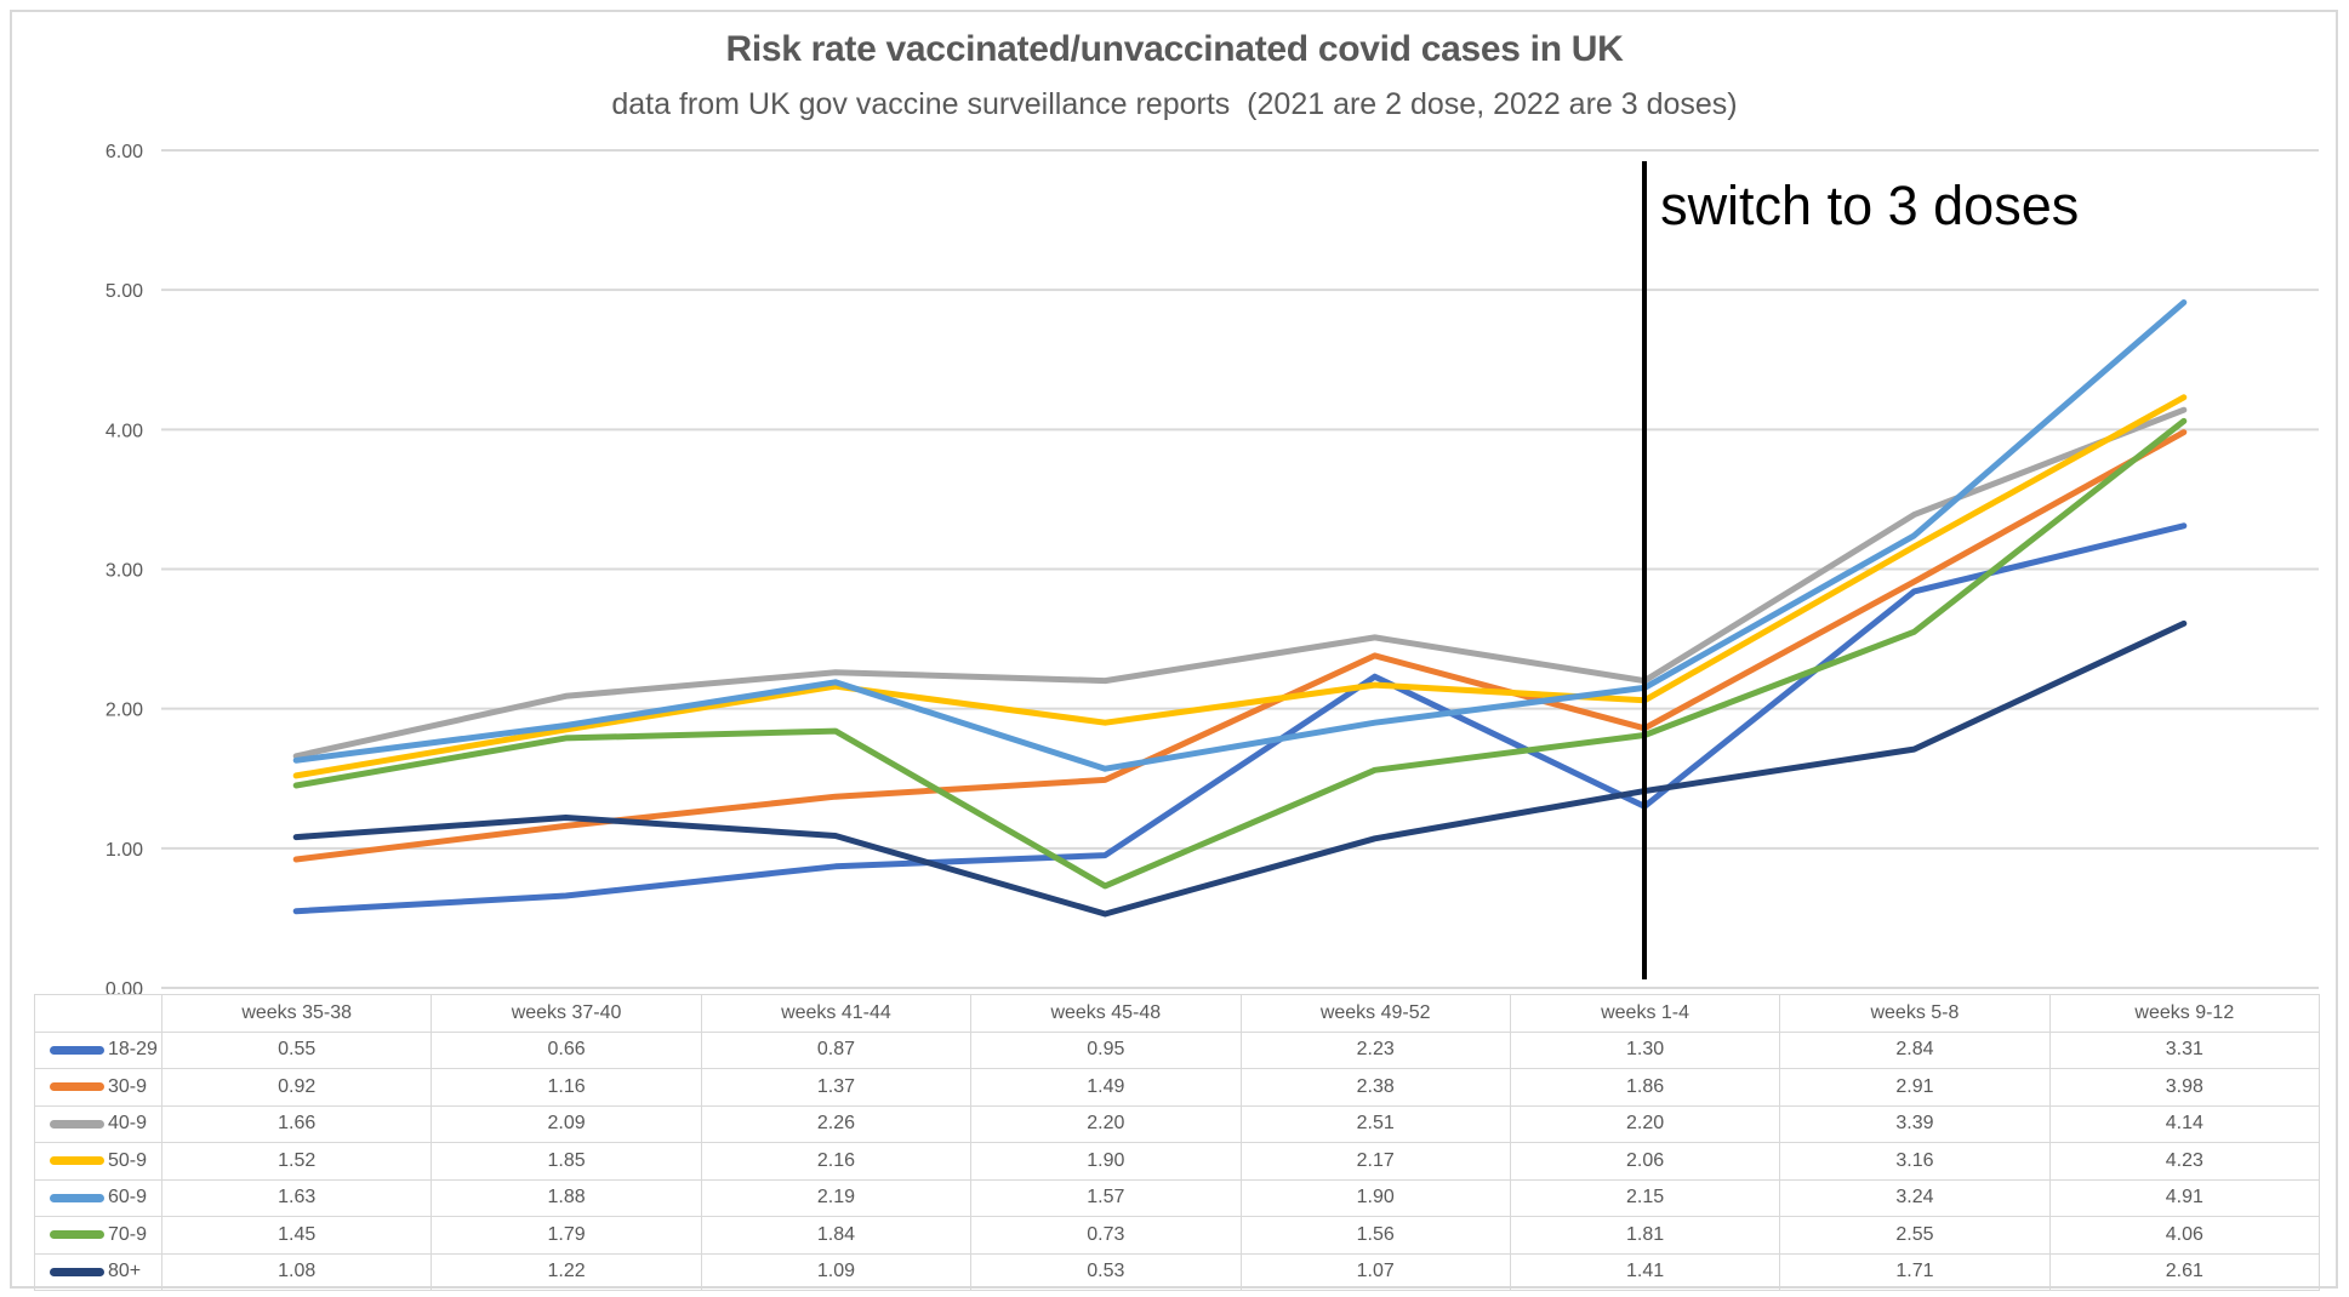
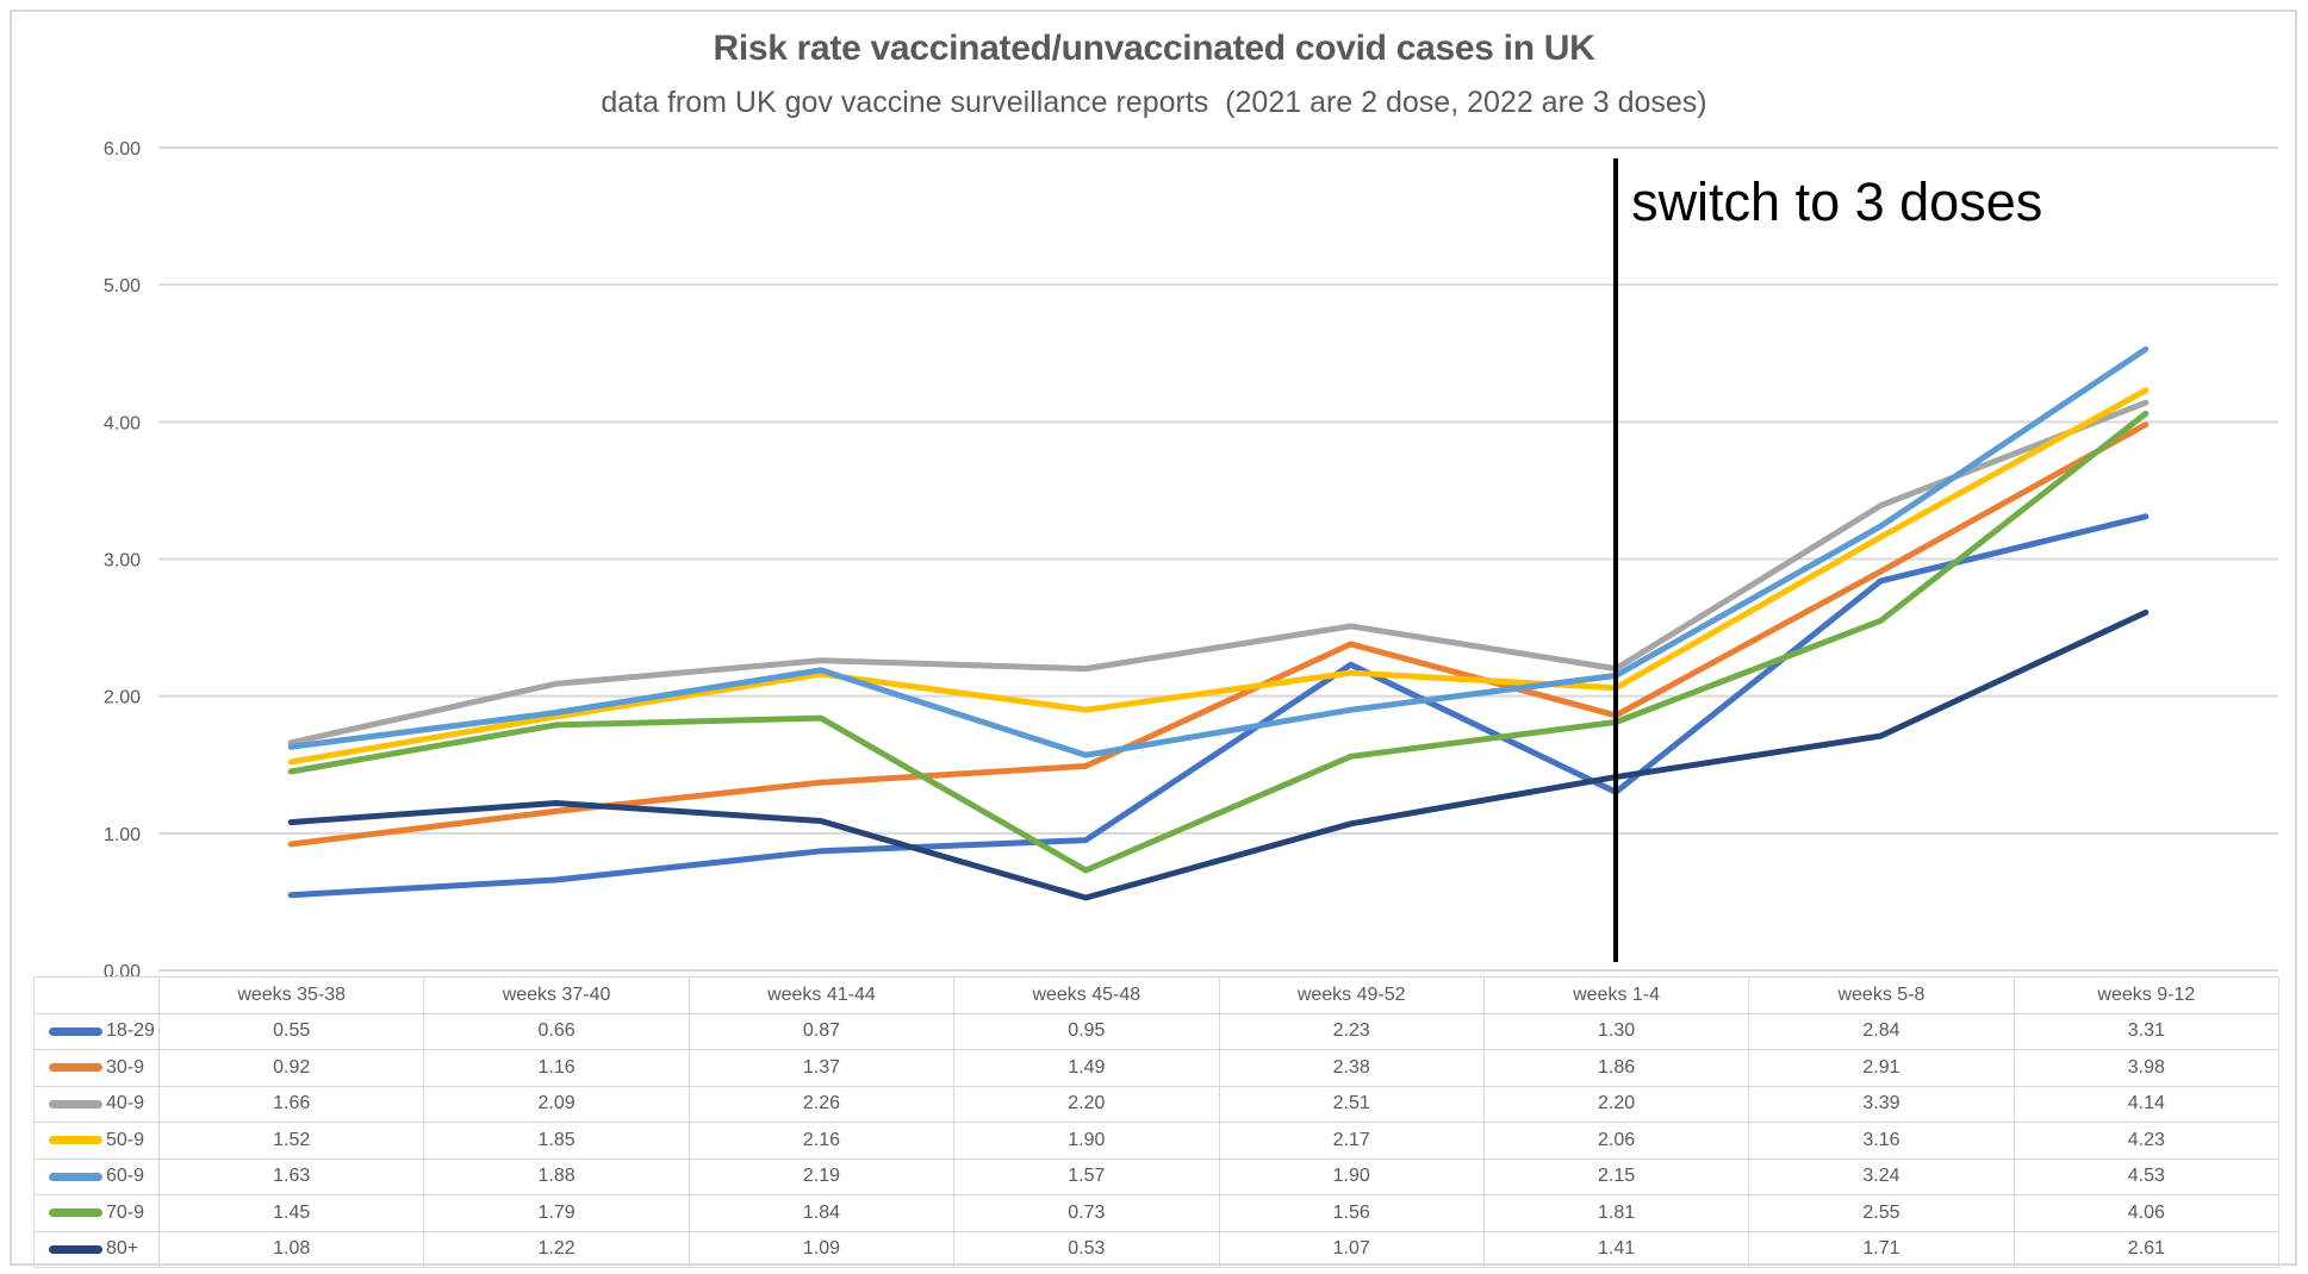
60-9/weeks 9-12: 4.91 -> 4.53
